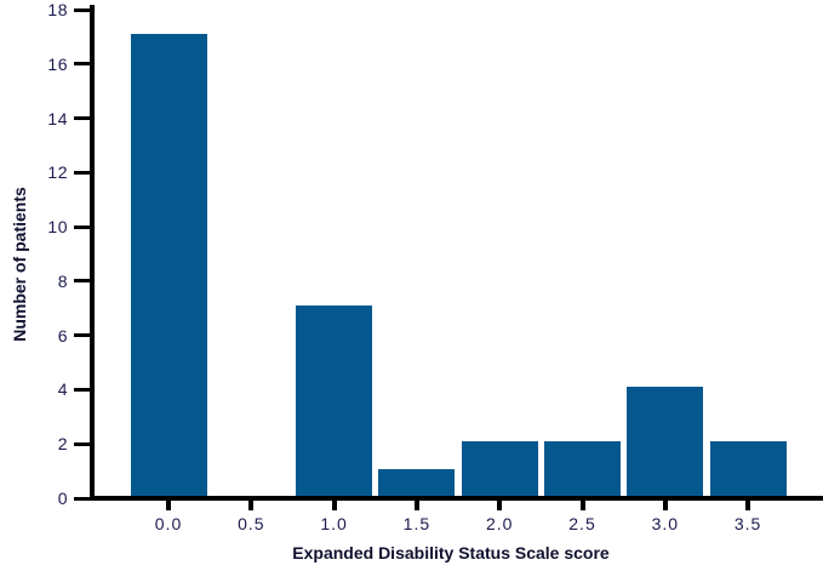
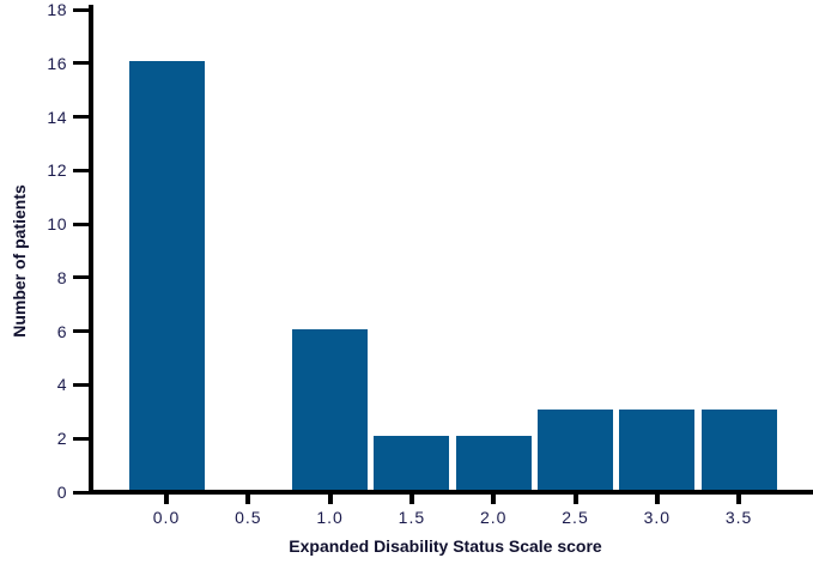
0.0: 17 -> 16
1.0: 7 -> 6
1.5: 1 -> 2
2.5: 2 -> 3
3.0: 4 -> 3
3.5: 2 -> 3
